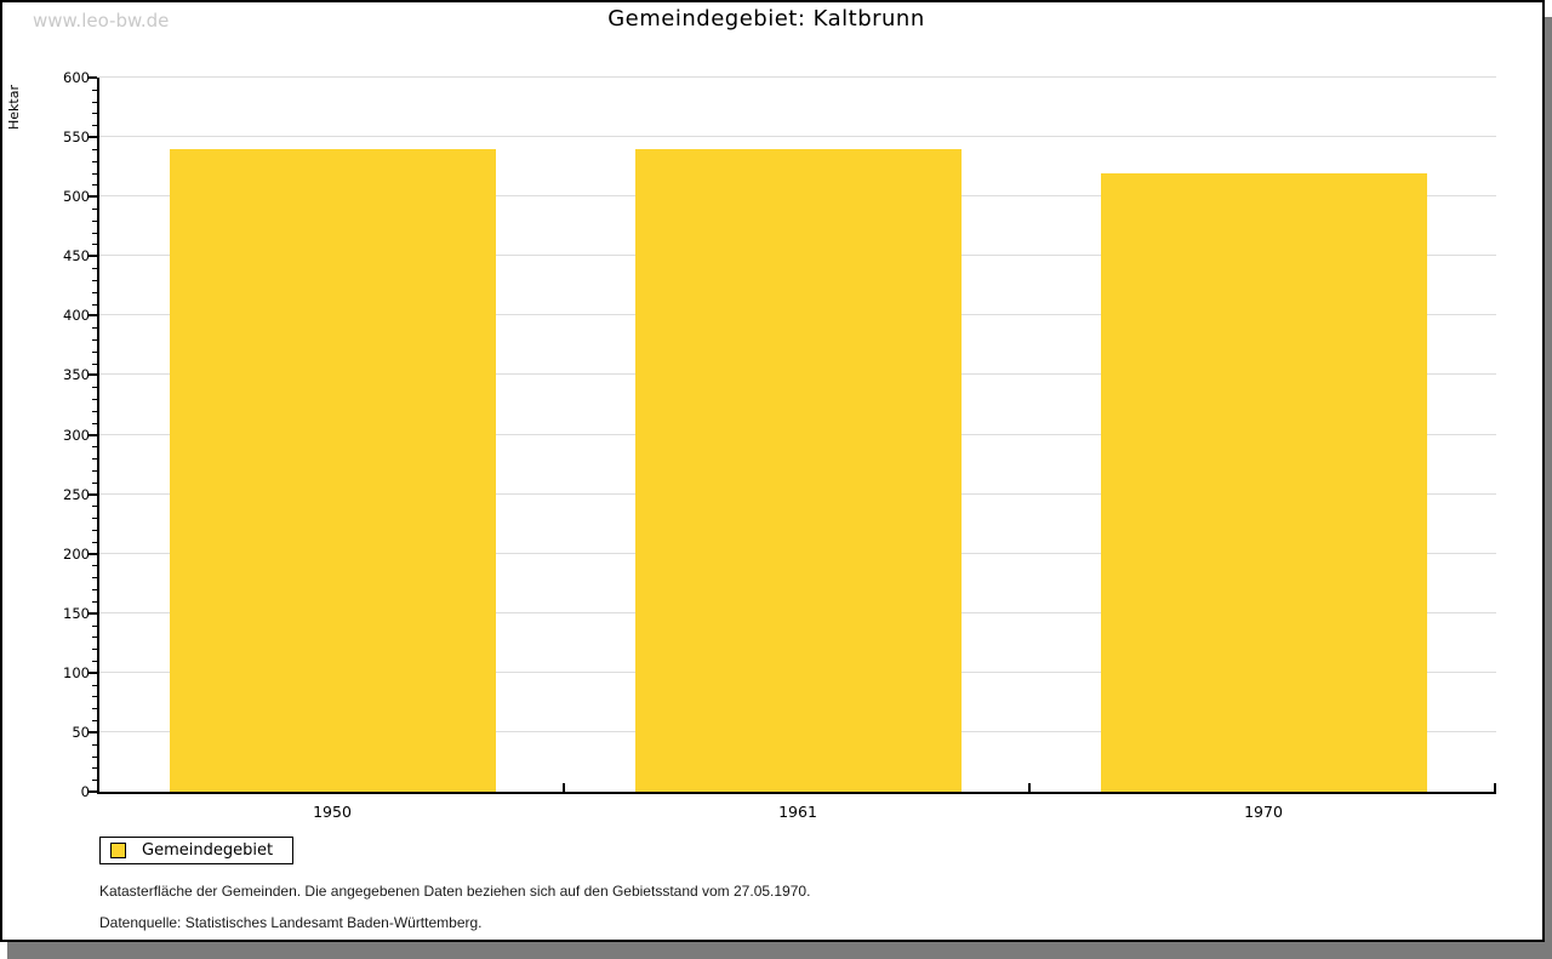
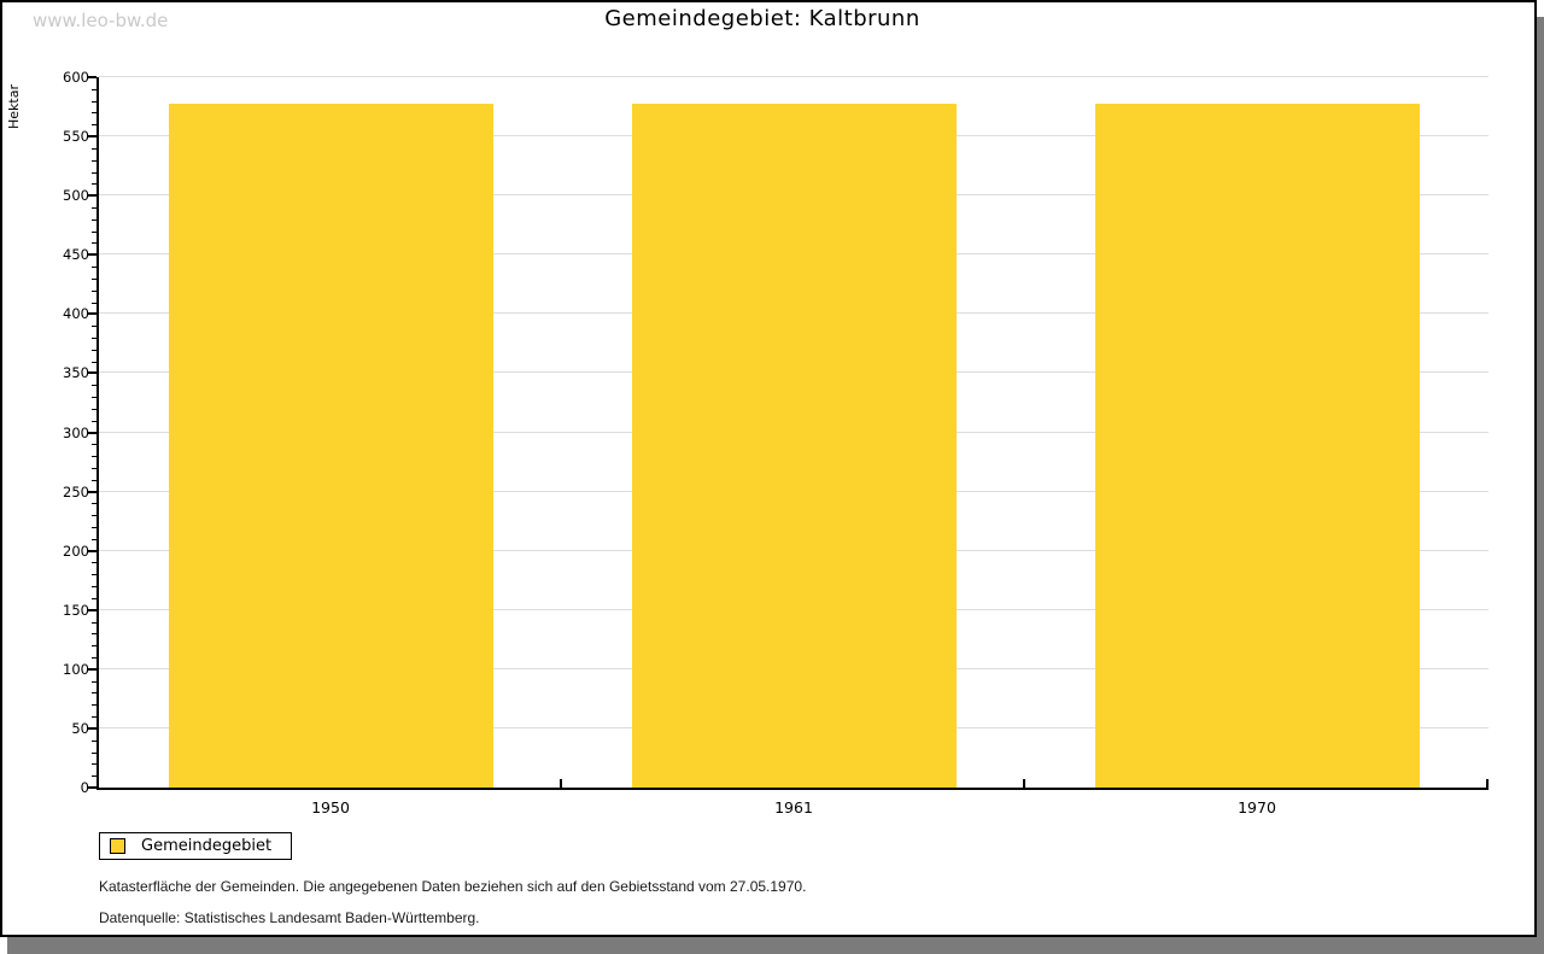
1950: 540 -> 580
1961: 540 -> 580
1970: 520 -> 580
